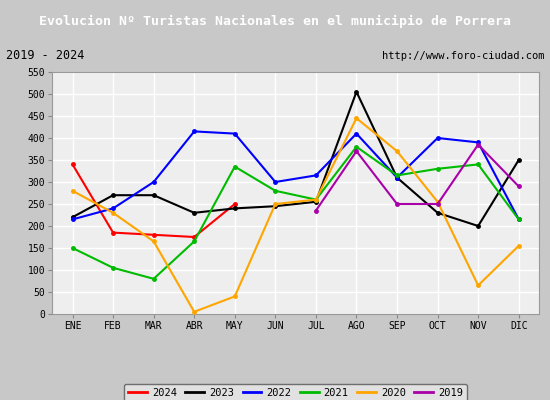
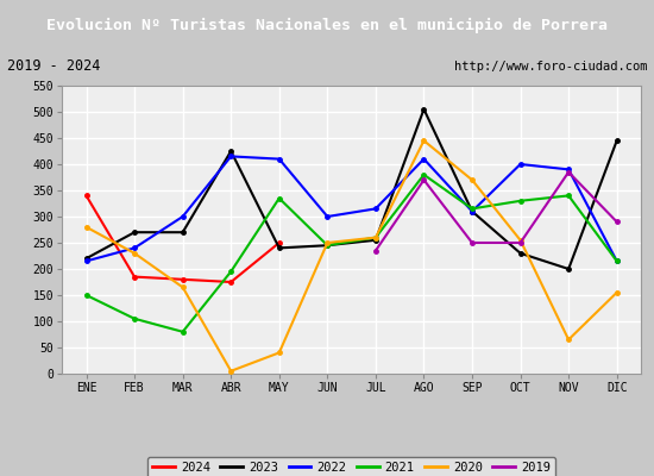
2023/ABR: 230 -> 425
2021/ABR: 165 -> 195
2021/JUN: 280 -> 245
2023/DIC: 350 -> 445
